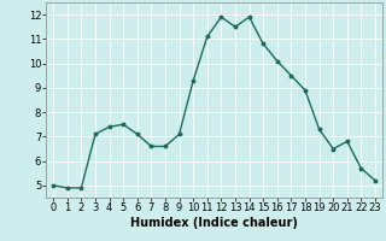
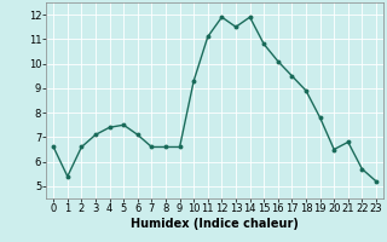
0: 5.0 -> 6.6
1: 4.9 -> 5.4
2: 4.9 -> 6.6
9: 7.1 -> 6.6
19: 7.3 -> 7.8
